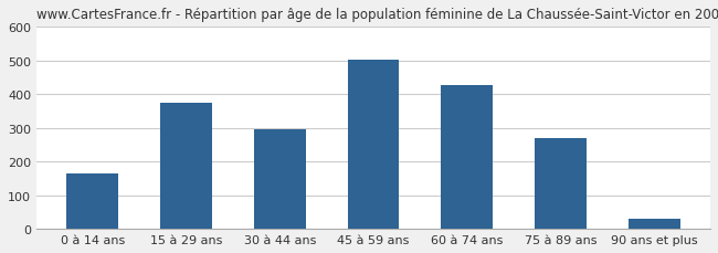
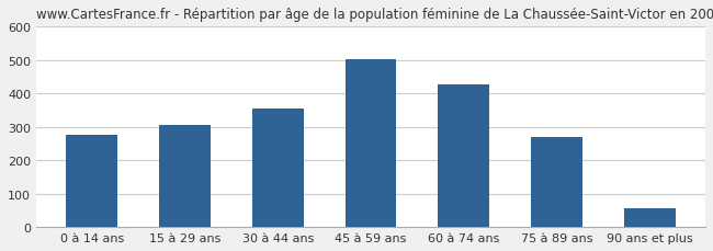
0 à 14 ans: 165 -> 277
15 à 29 ans: 375 -> 305
30 à 44 ans: 295 -> 355
90 ans et plus: 30 -> 55
